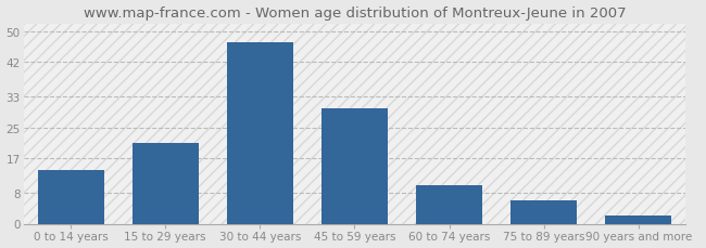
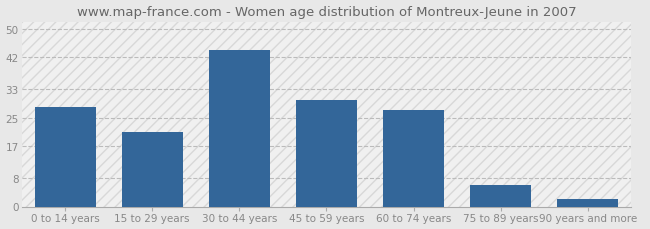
0 to 14 years: 14 -> 28
30 to 44 years: 47 -> 44
60 to 74 years: 10 -> 27
